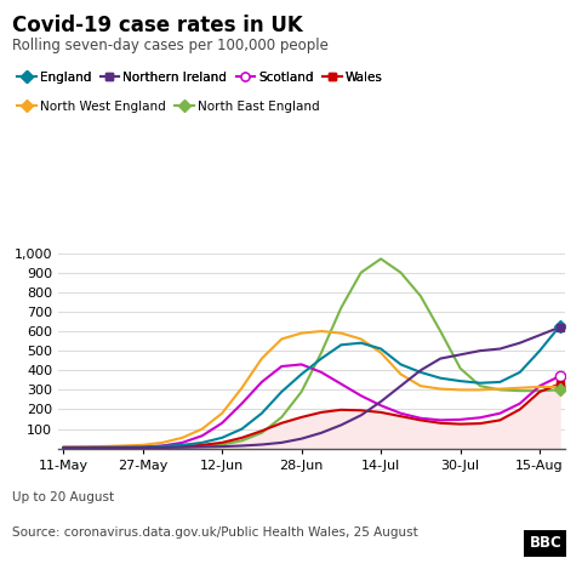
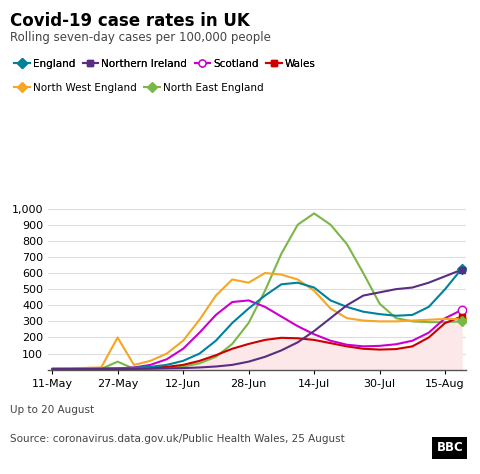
North West England/27-May: 20 -> 200
North East England/27-May: 0 -> 50
North West England/28-Jun: 590 -> 540
